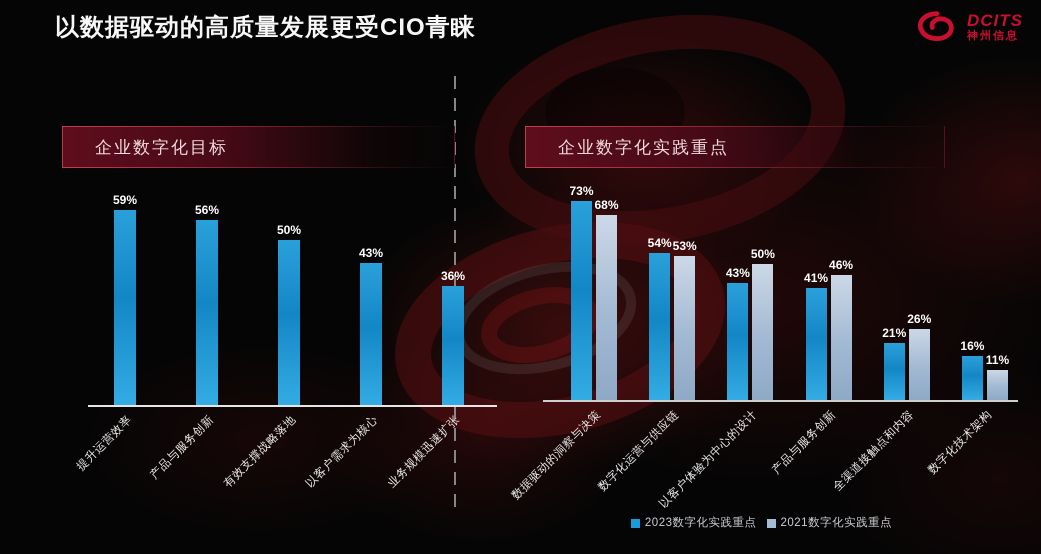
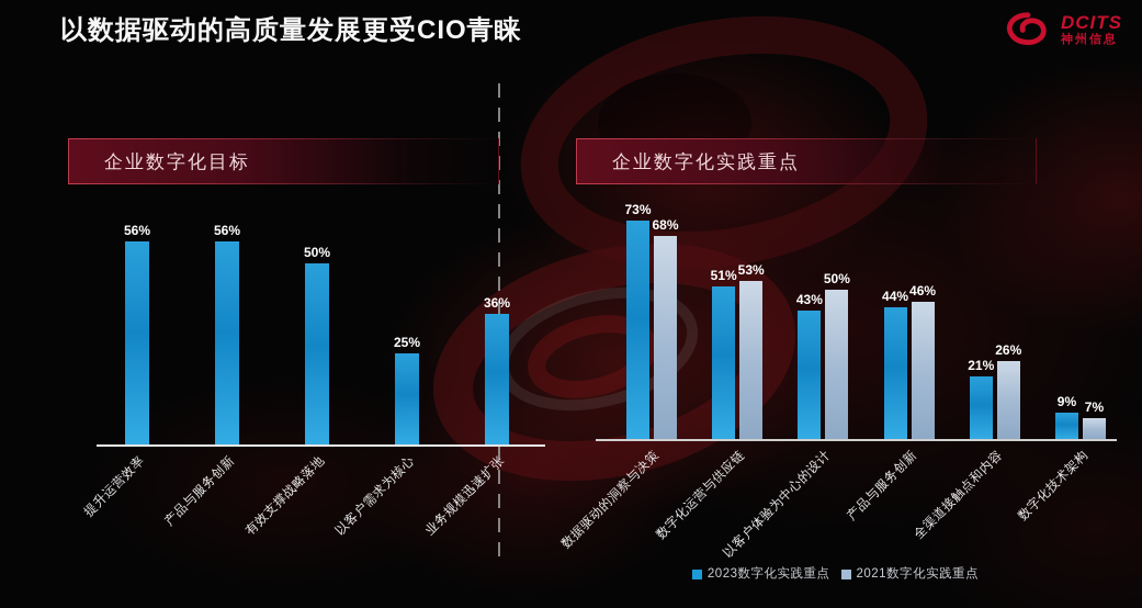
企业数字化目标/提升运营效率: 59% -> 56%
企业数字化目标/以客户需求为核心: 43% -> 25%
企业数字化实践重点/2023数字化实践重点/数字化运营与供应链: 54% -> 51%
企业数字化实践重点/2023数字化实践重点/产品与服务创新: 41% -> 44%
企业数字化实践重点/2023数字化实践重点/数字化技术架构: 16% -> 9%
企业数字化实践重点/2021数字化实践重点/数字化技术架构: 11% -> 7%
